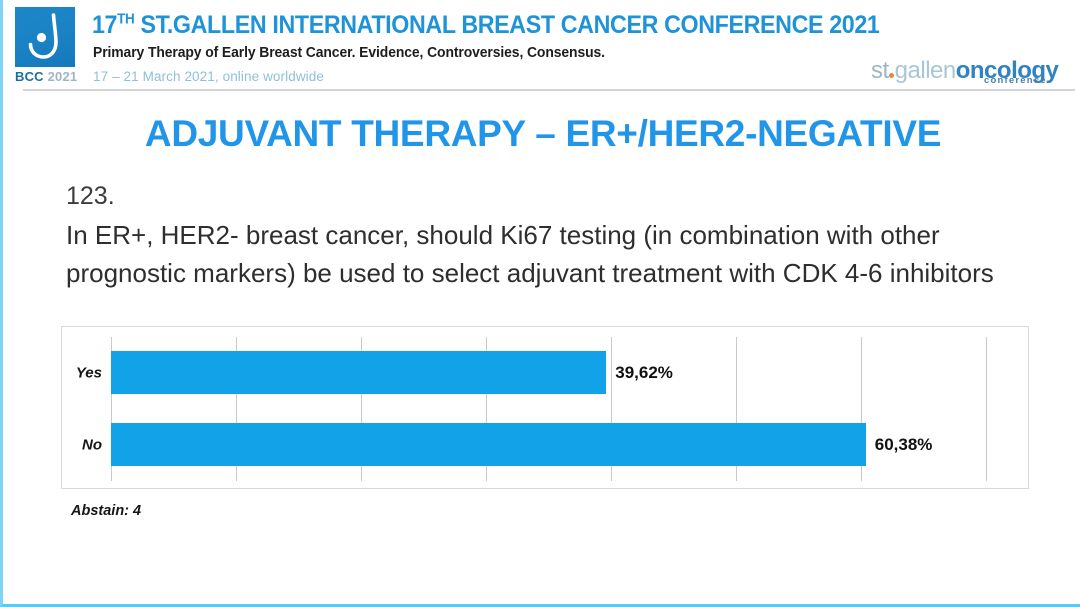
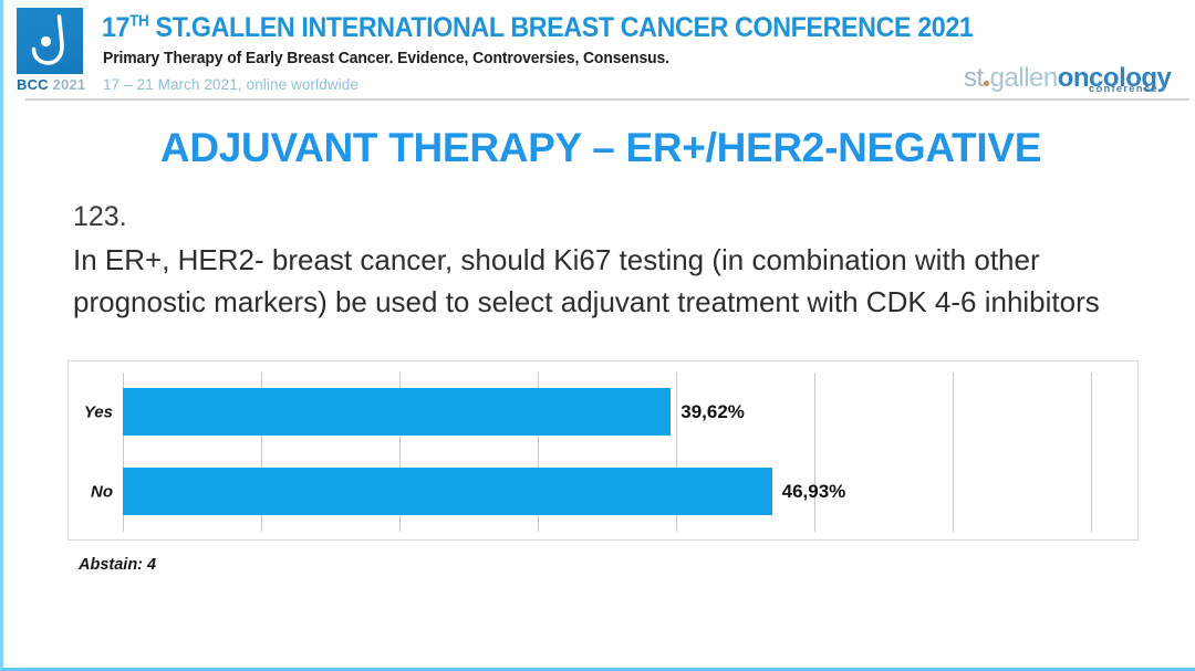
No: 60,38% -> 46,93%
